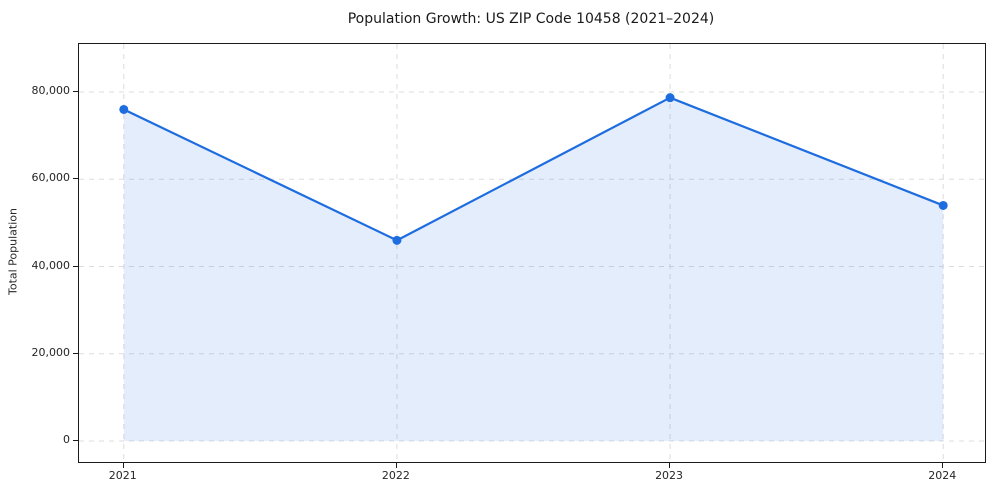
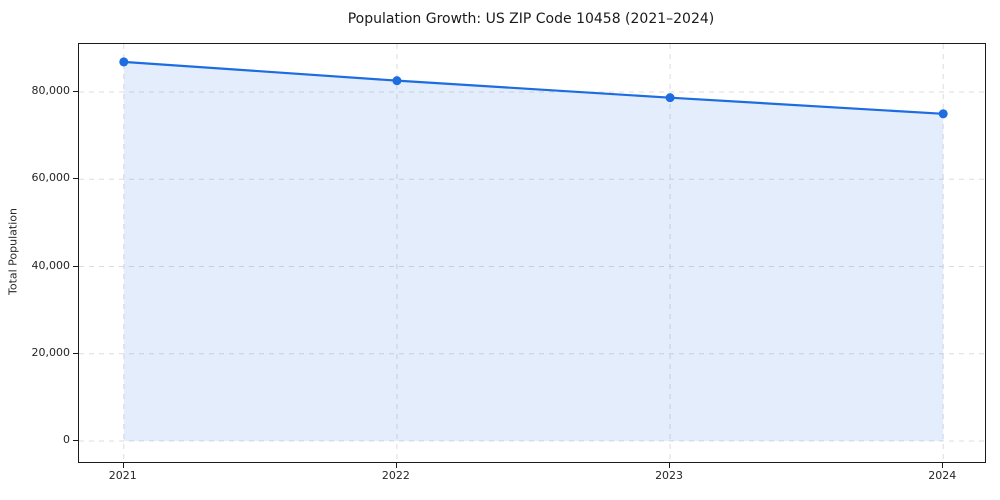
2021: 76000 -> 87000
2022: 46000 -> 83000
2024: 54000 -> 75000
